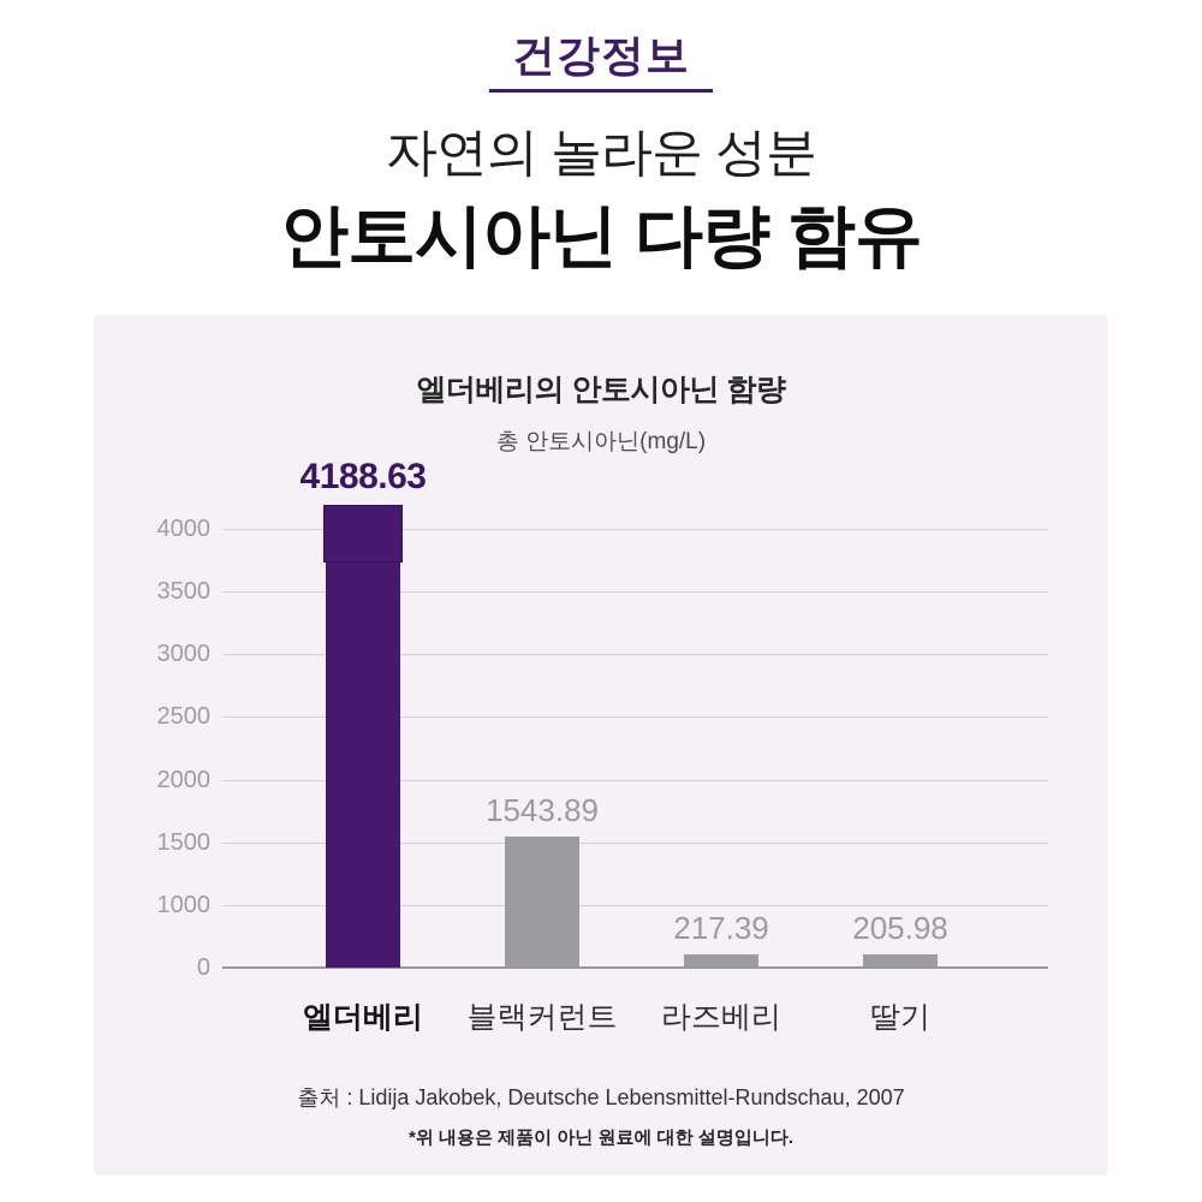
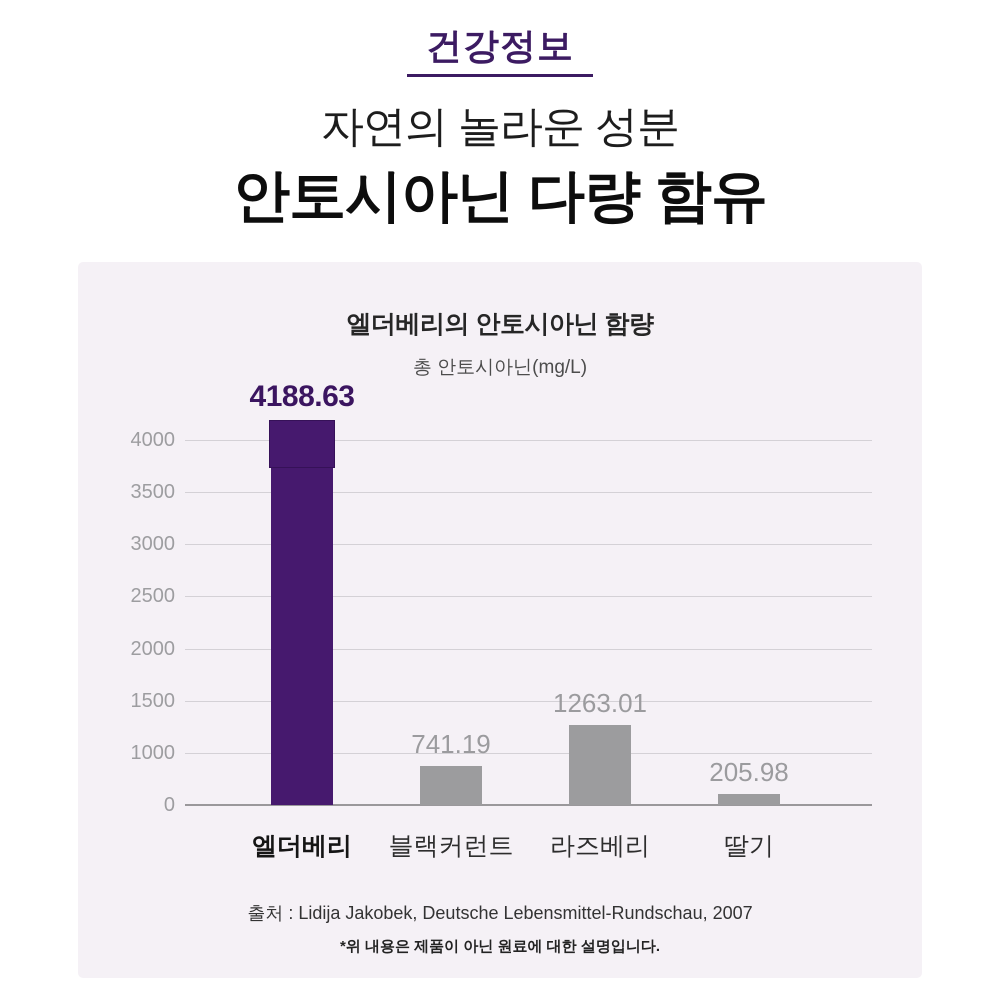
블랙커런트: 1543.89 -> 741.19
라즈베리: 217.39 -> 1263.01
